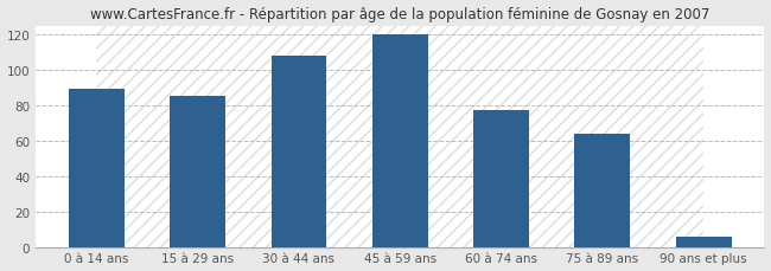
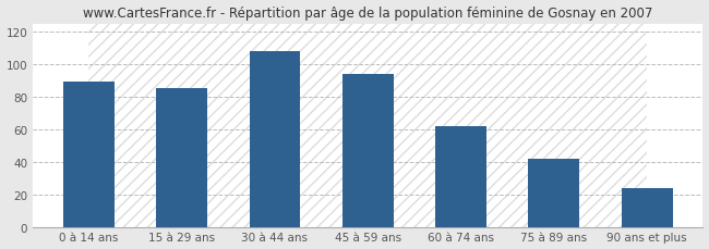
45 à 59 ans: 120 -> 94
60 à 74 ans: 77 -> 62
75 à 89 ans: 64 -> 42
90 ans et plus: 6 -> 24
